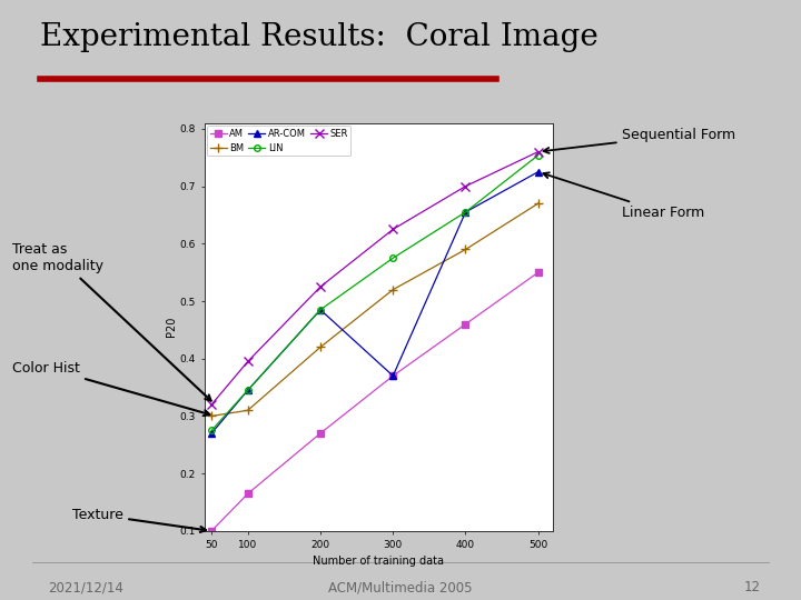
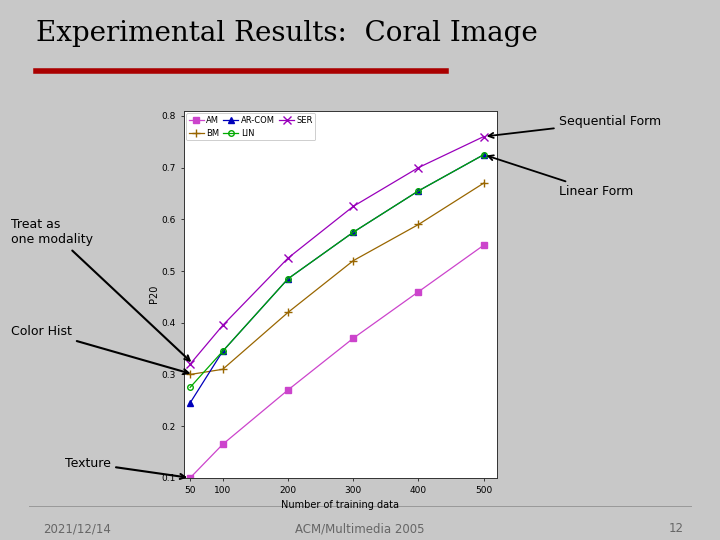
AR-COM/50: 0.270 -> 0.245
AR-COM/300: 0.370 -> 0.575
LIN/500: 0.754 -> 0.725
